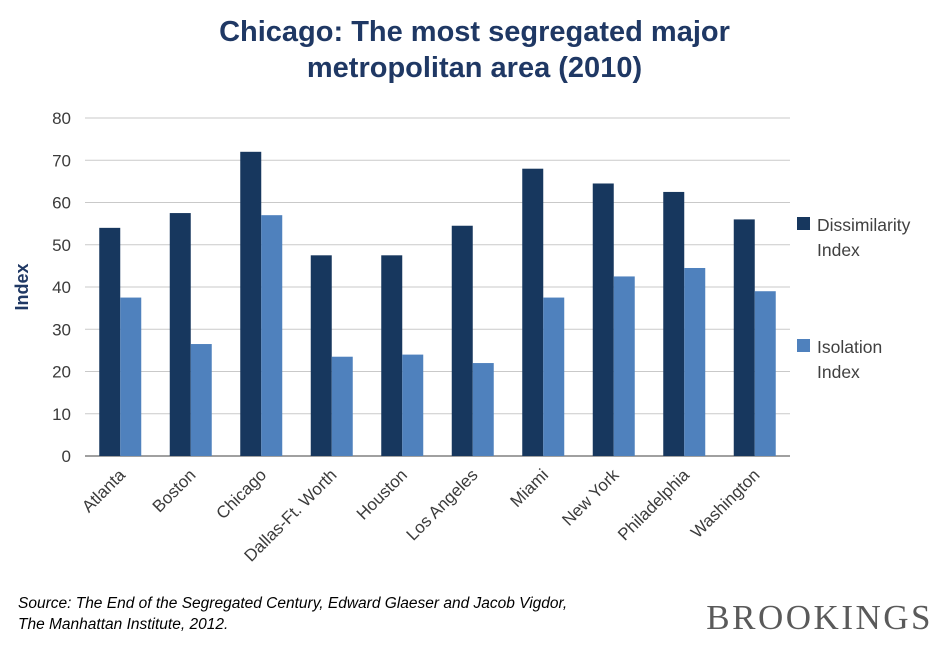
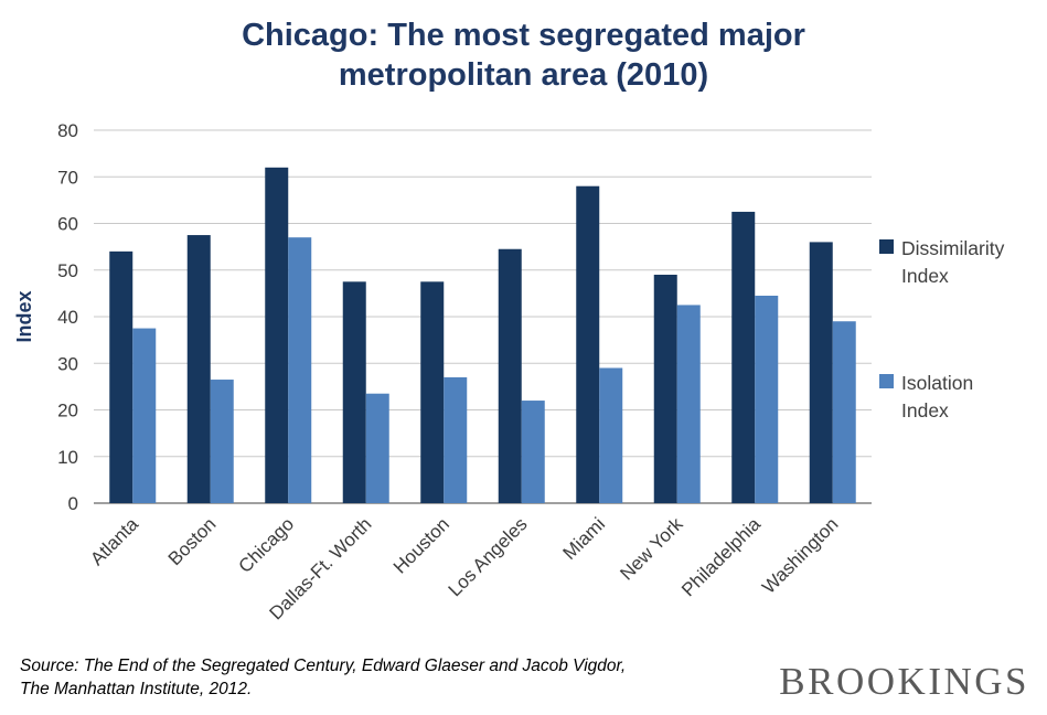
Isolation Index/Houston: 24 -> 27
Isolation Index/Miami: 38 -> 29
Dissimilarity Index/New York: 64 -> 49
